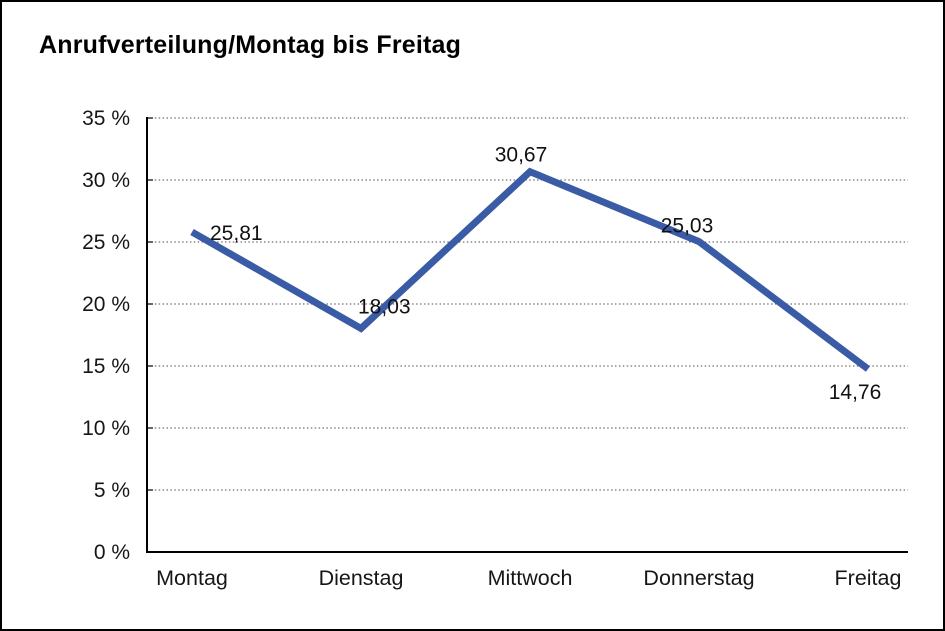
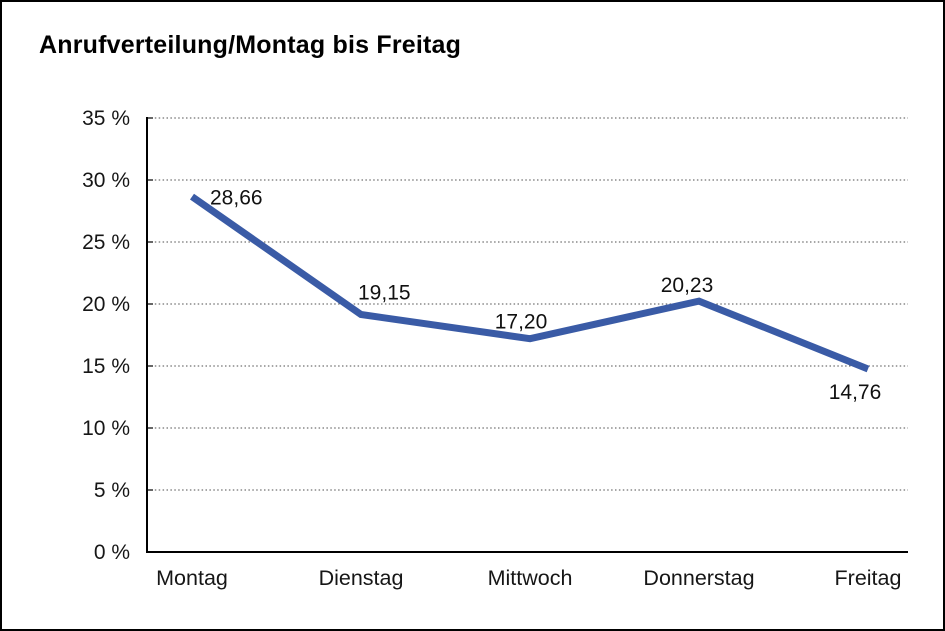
Montag: 25,81 -> 28,66
Dienstag: 18,03 -> 19,15
Mittwoch: 30,67 -> 17,20
Donnerstag: 25,03 -> 20,23
